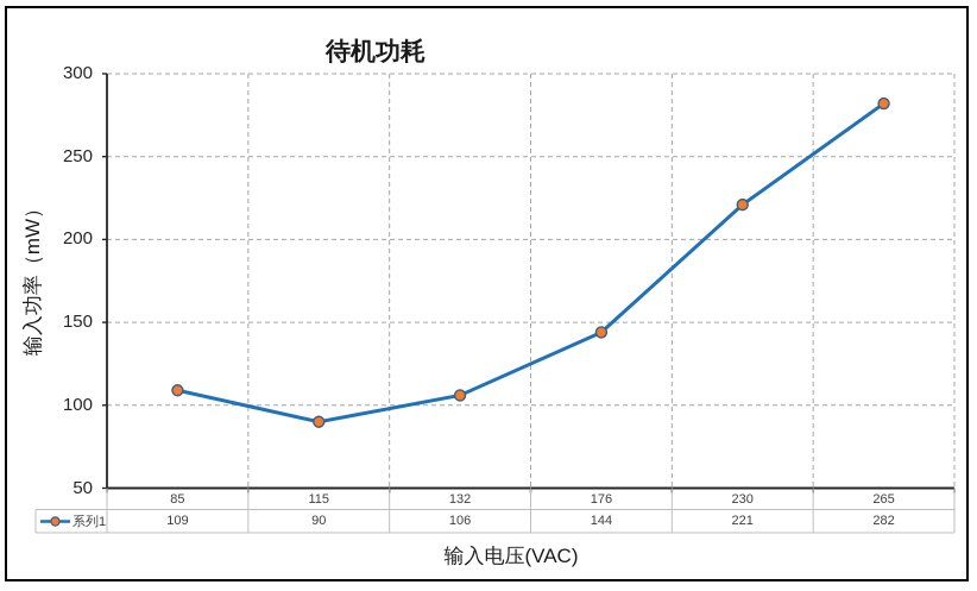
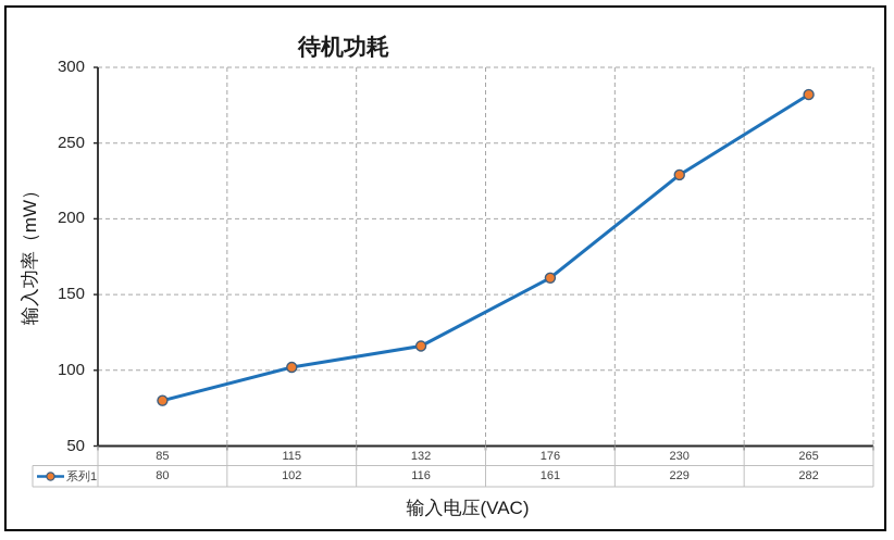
85: 109 -> 80
115: 90 -> 102
132: 106 -> 116
176: 144 -> 161
230: 221 -> 229
